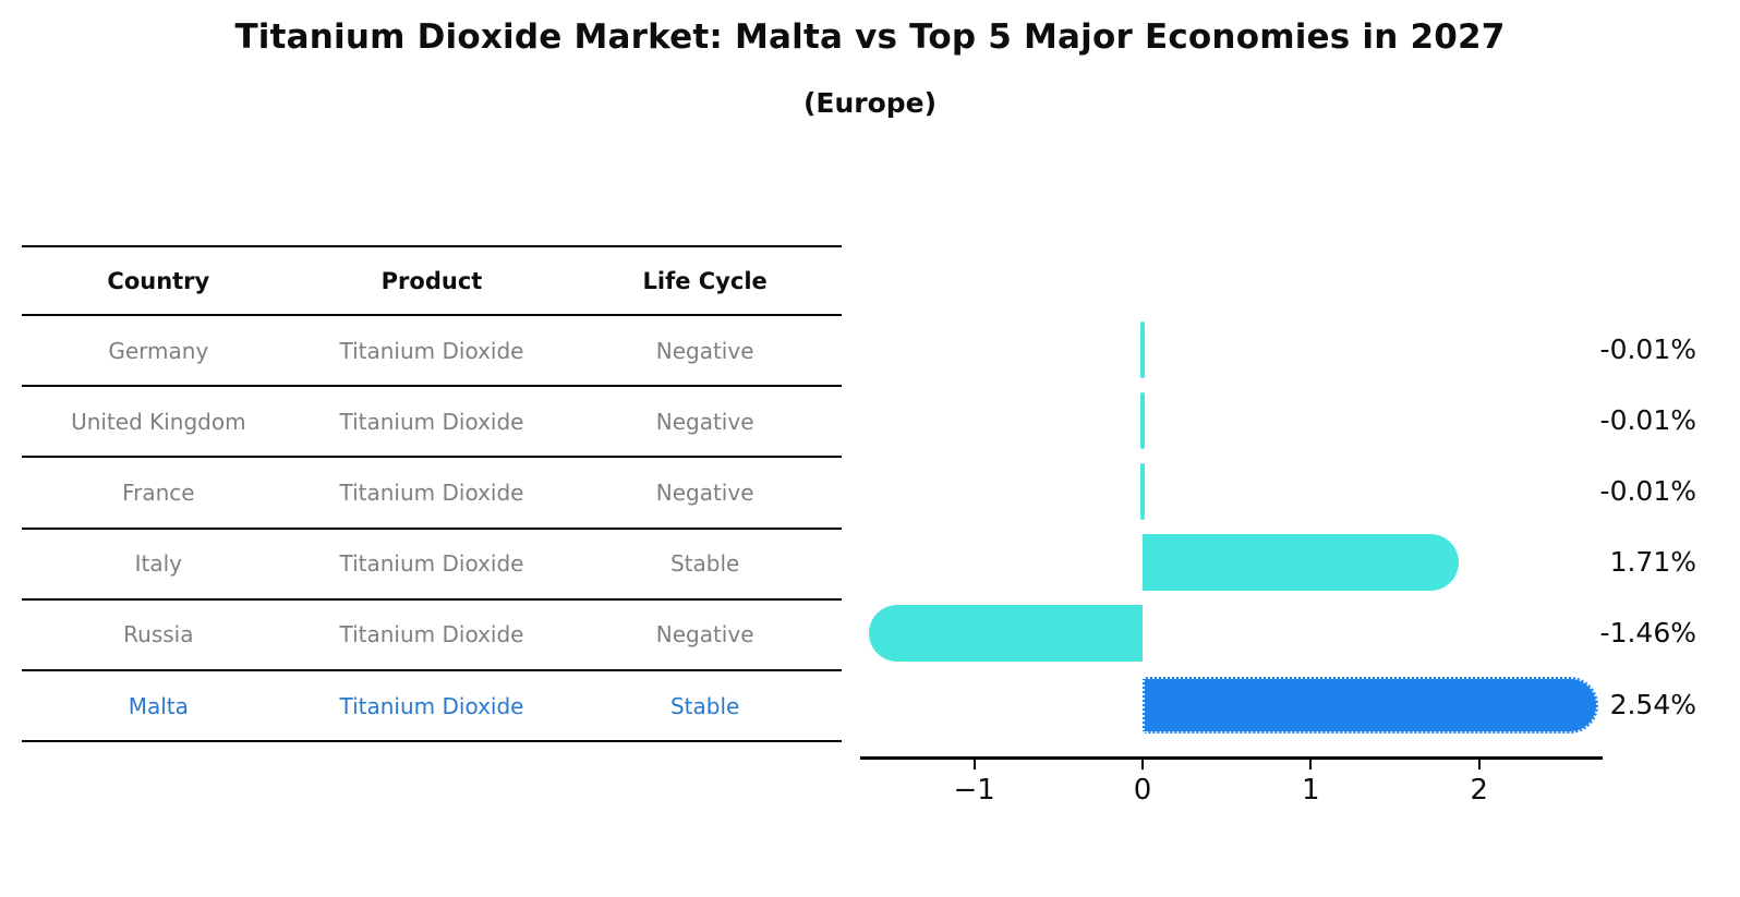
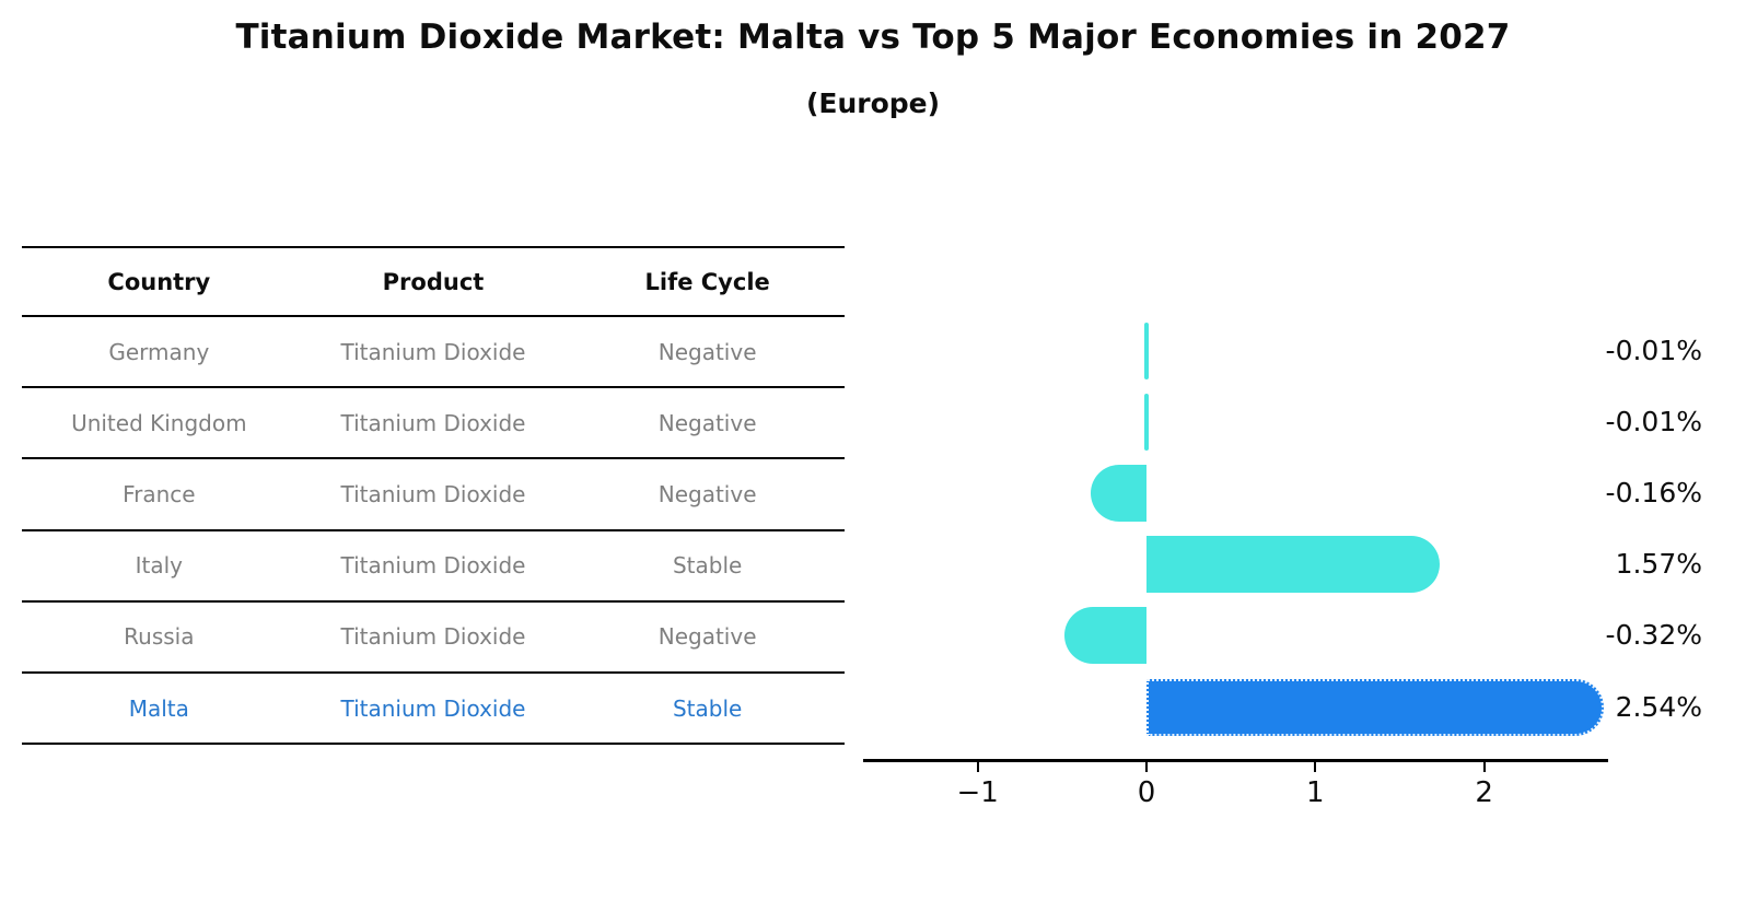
France: -0.01% -> -0.16%
Italy: 1.71% -> 1.57%
Russia: -1.46% -> -0.32%
